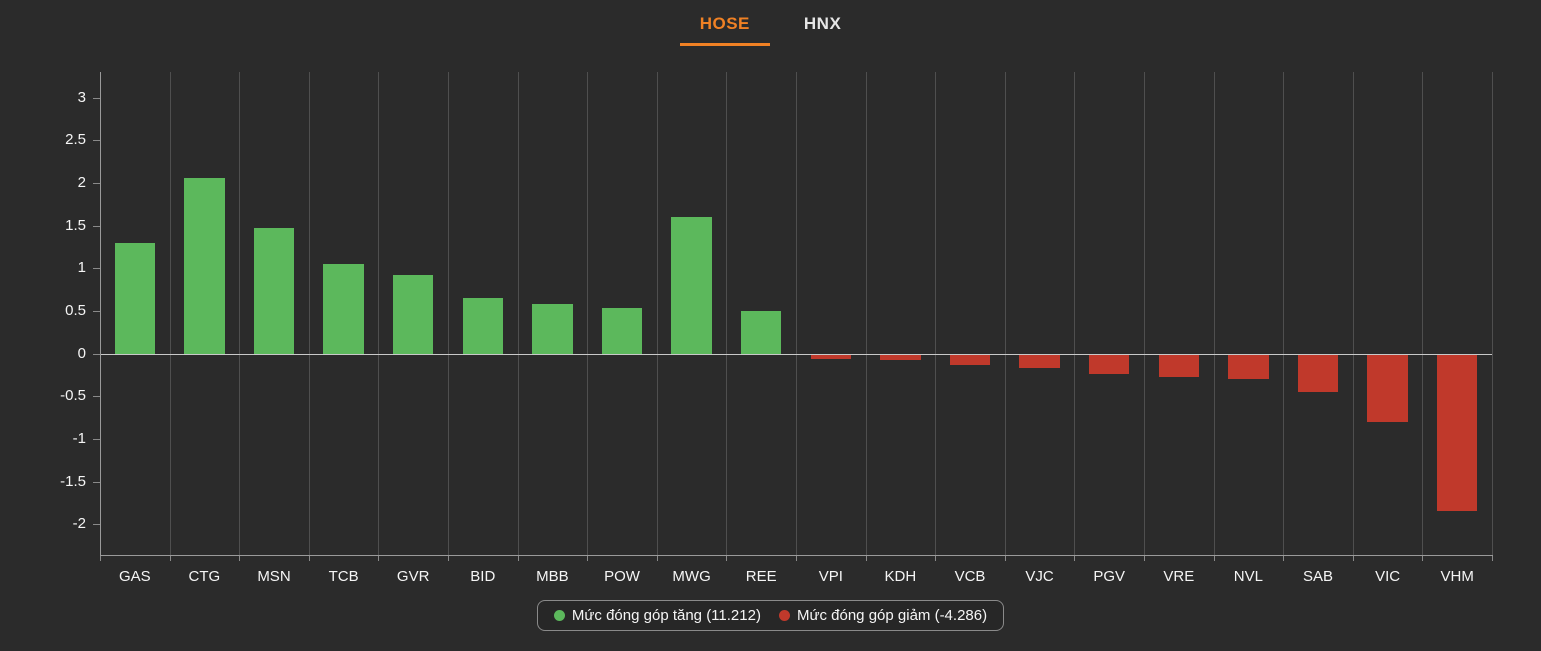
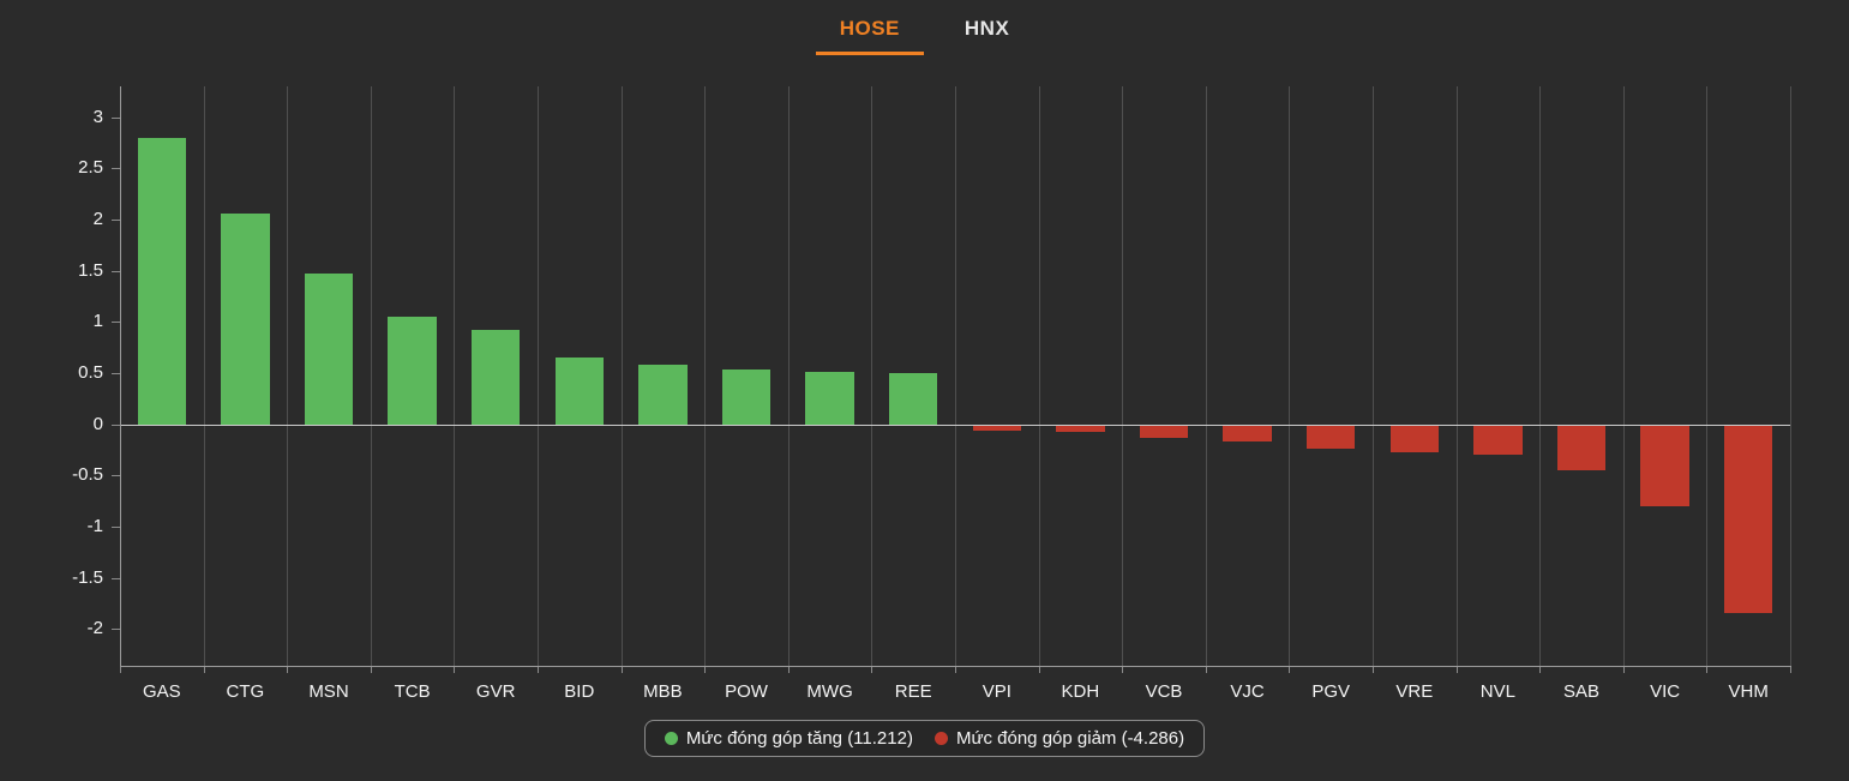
GAS: 1.3 -> 2.8
MWG: 1.6 -> 0.5
